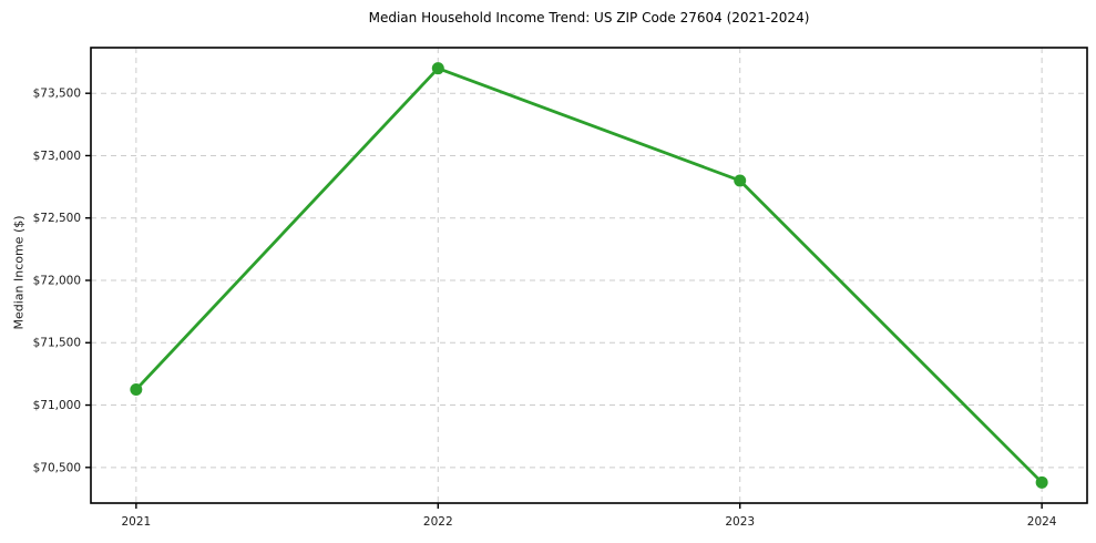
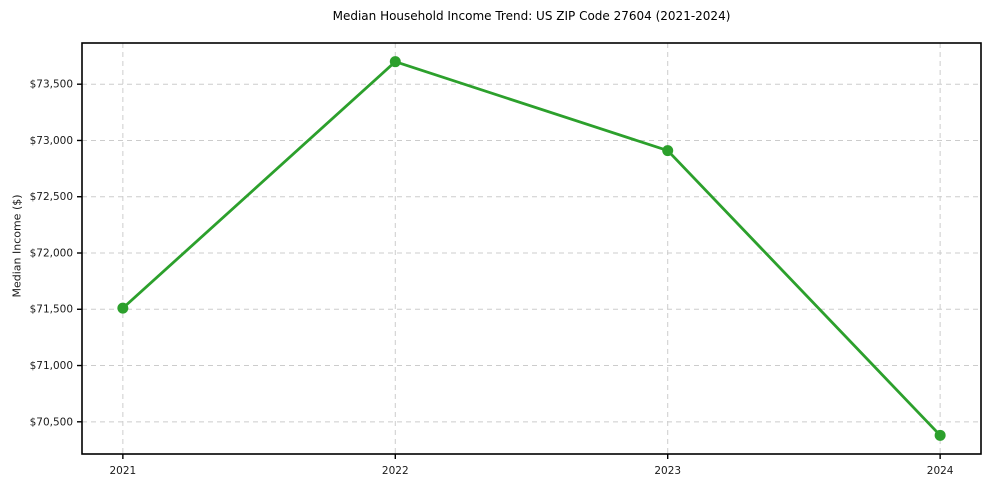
2021: $71120 -> $71510
2023: $72800 -> $72910
